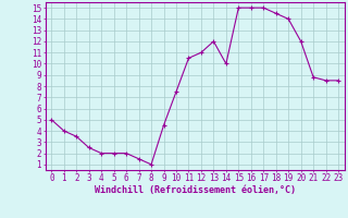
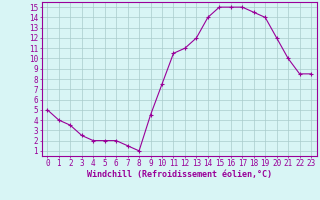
14: 10.0 -> 14.0
21: 8.8 -> 10.0
